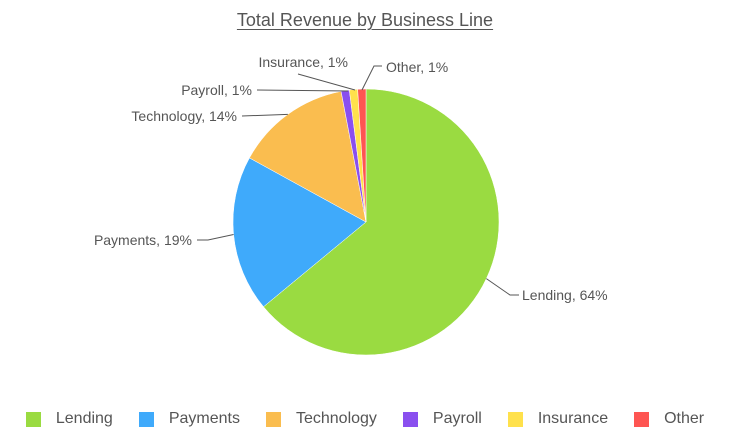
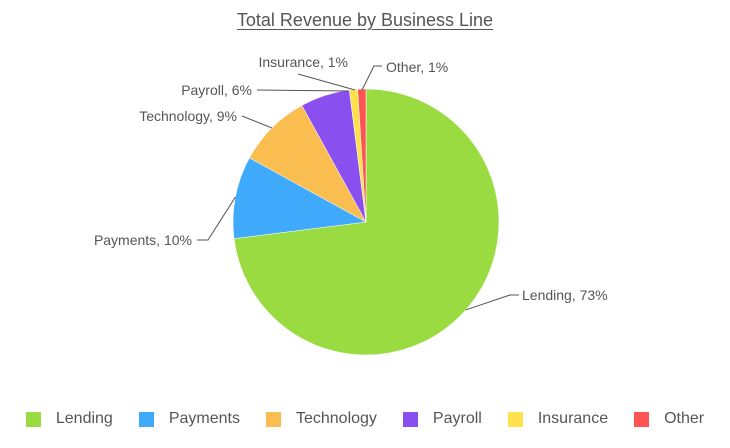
Lending: 64% -> 73%
Payments: 19% -> 10%
Technology: 14% -> 9%
Payroll: 1% -> 6%
